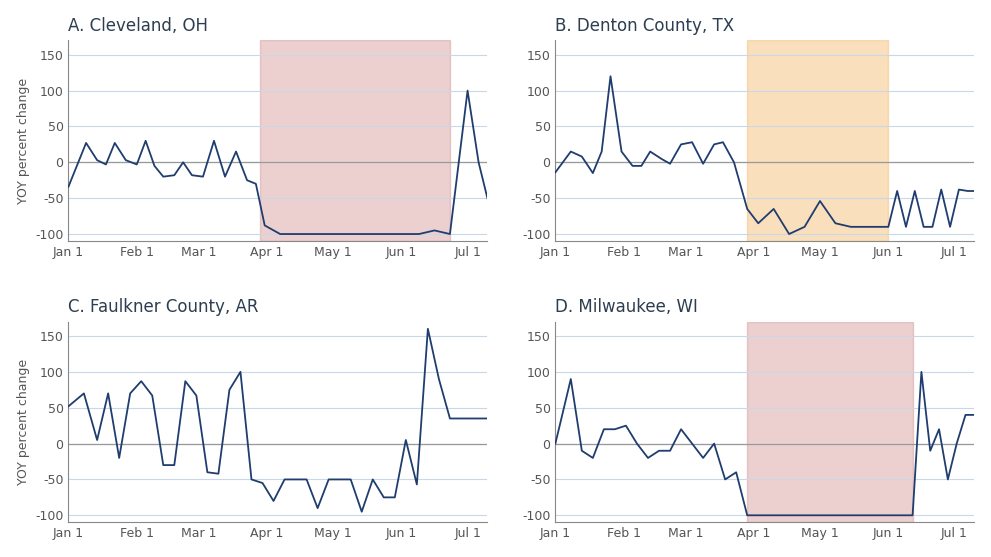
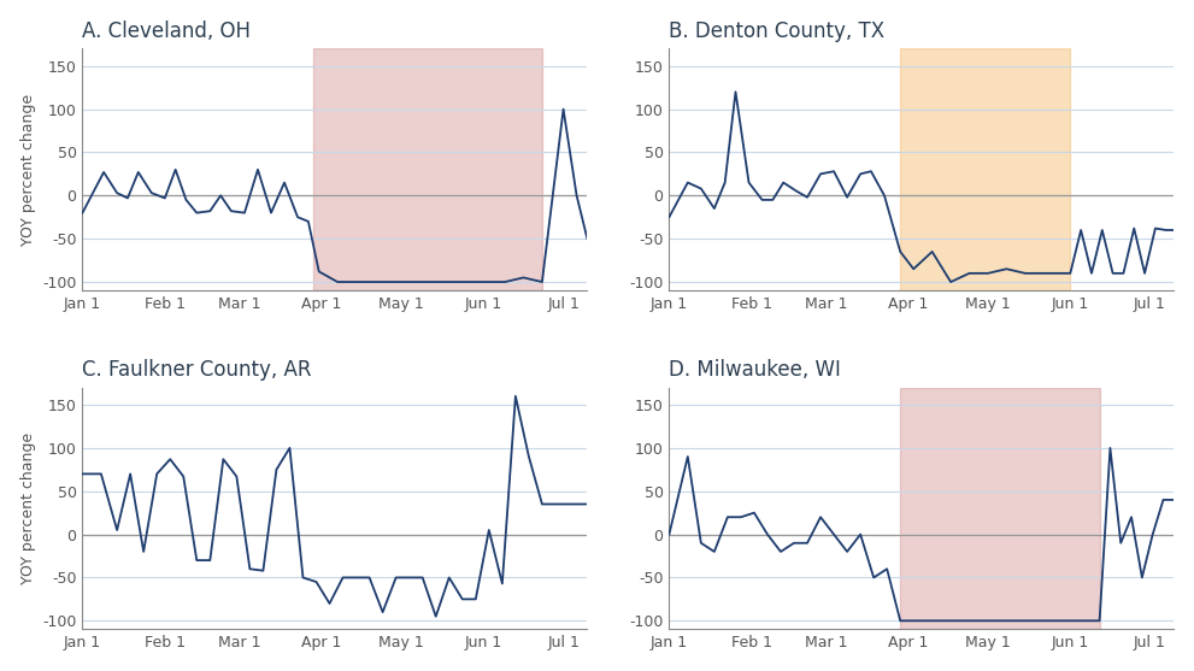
A. Cleveland, OH/Jan 1: -34 -> -20
B. Denton County, TX/Jan 1: -14 -> -25
B. Denton County, TX/May 1: -54 -> -90
C. Faulkner County, AR/Jan 1: 52 -> 70
